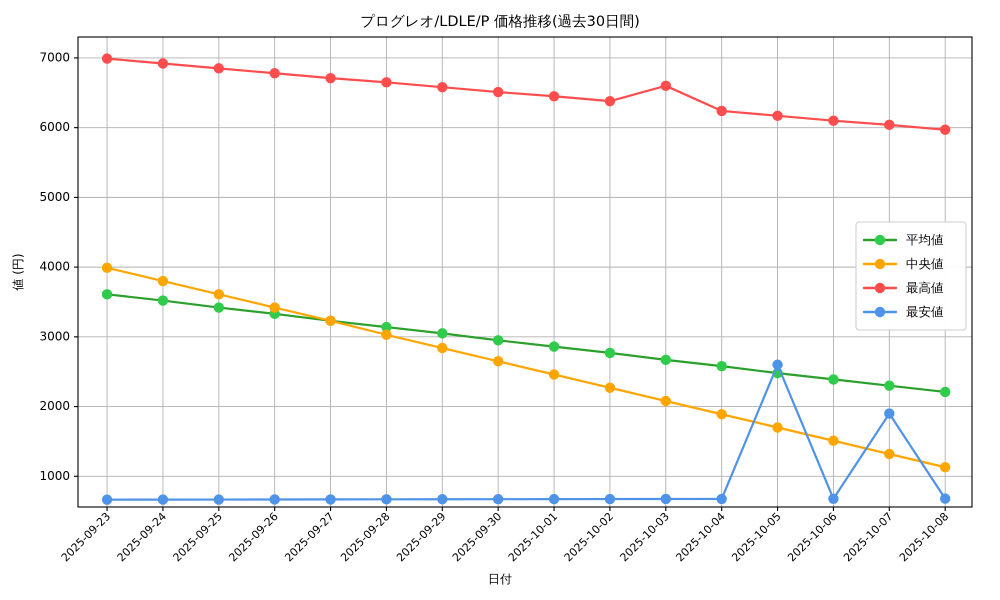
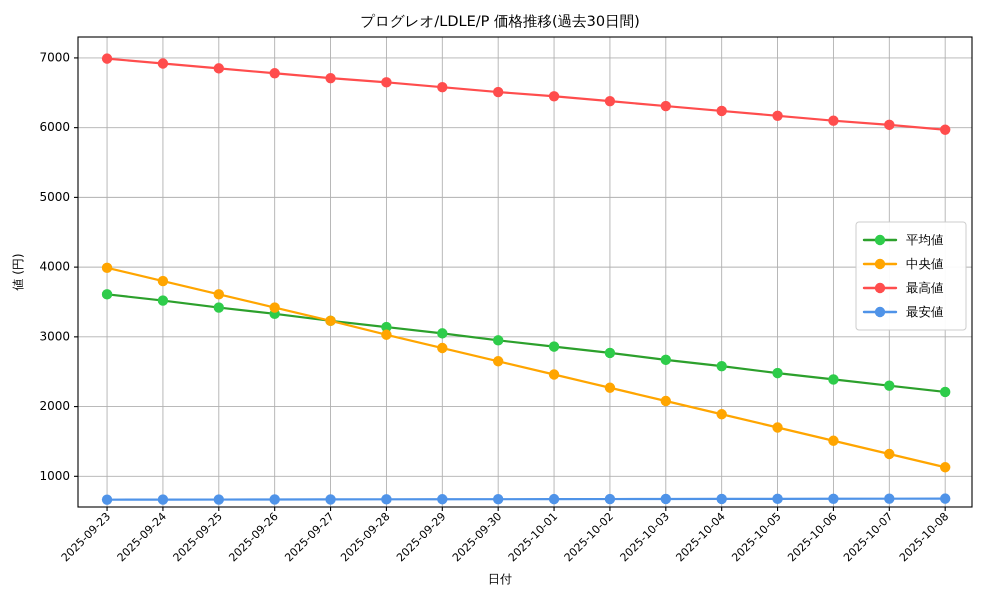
最高値/2025-10-03: 6600 -> 6300
最安値/2025-10-05: 2600 -> 700
最安値/2025-10-07: 1900 -> 700
